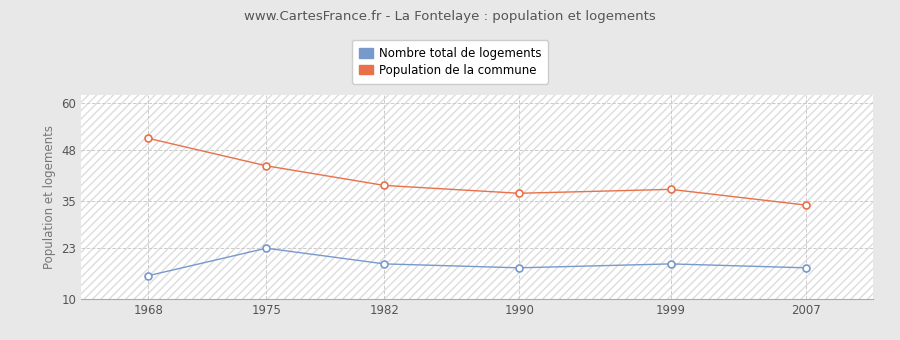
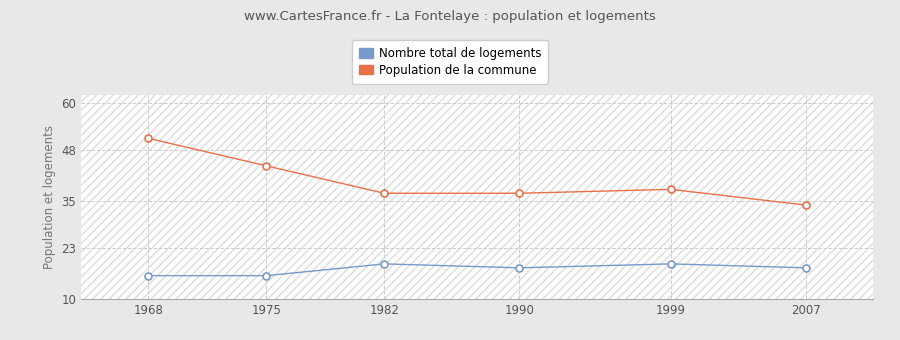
Nombre total de logements/1975: 23 -> 16
Population de la commune/1982: 39 -> 37
